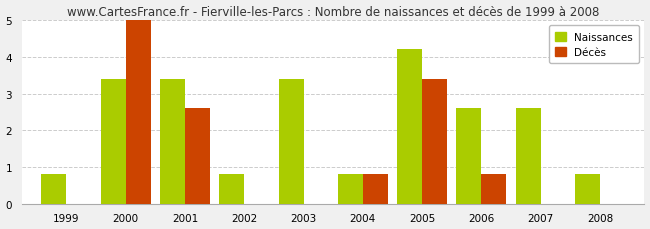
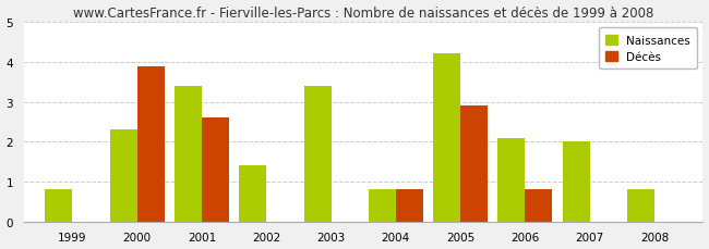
Naissances/2000: 3.4 -> 2.3
Décès/2000: 5.0 -> 3.9
Naissances/2002: 0.8 -> 1.4
Décès/2005: 3.4 -> 2.9
Naissances/2006: 2.6 -> 2.1
Naissances/2007: 2.6 -> 2.0
